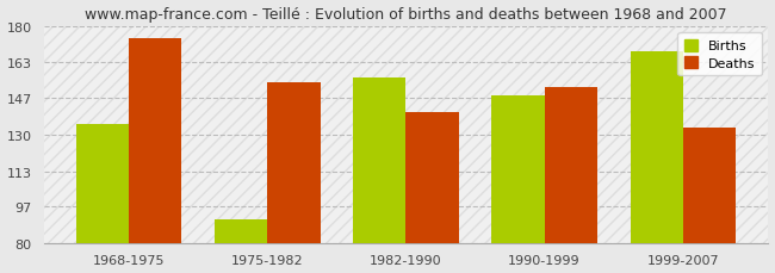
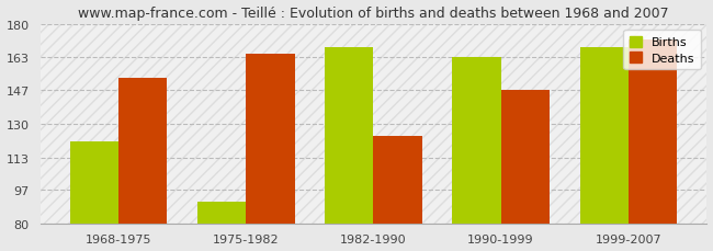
Births/1968-1975: 135 -> 121
Deaths/1968-1975: 174 -> 153
Deaths/1975-1982: 154 -> 165
Births/1982-1990: 156 -> 168
Deaths/1982-1990: 140 -> 124
Births/1990-1999: 148 -> 163
Deaths/1990-1999: 152 -> 147
Deaths/1999-2007: 133 -> 172
